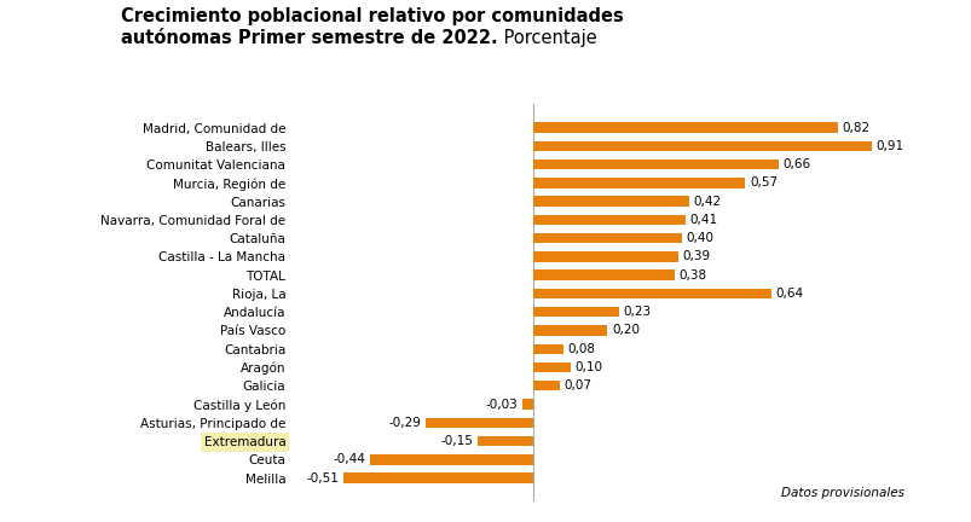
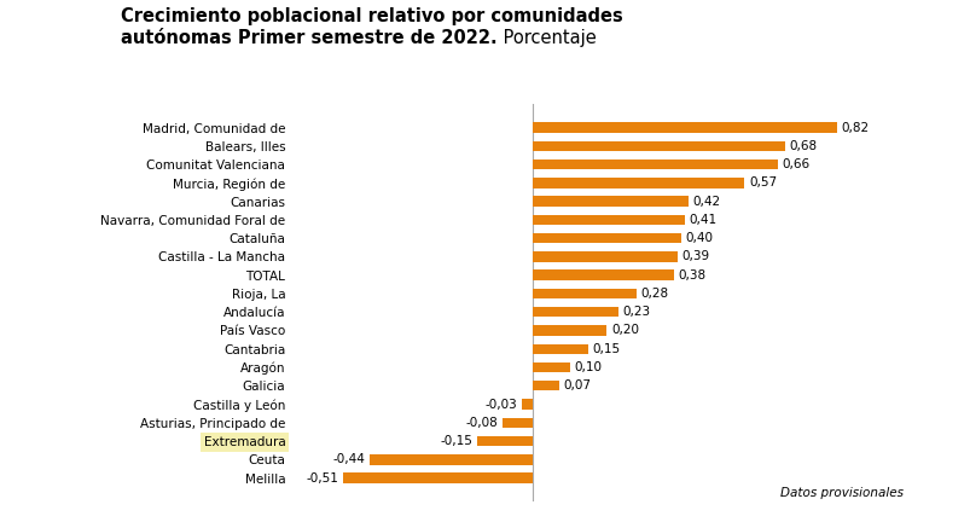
Balears, Illes: 0,91 -> 0,68
Rioja, La: 0,64 -> 0,28
Cantabria: 0,08 -> 0,15
Asturias, Principado de: -0,29 -> -0,08
